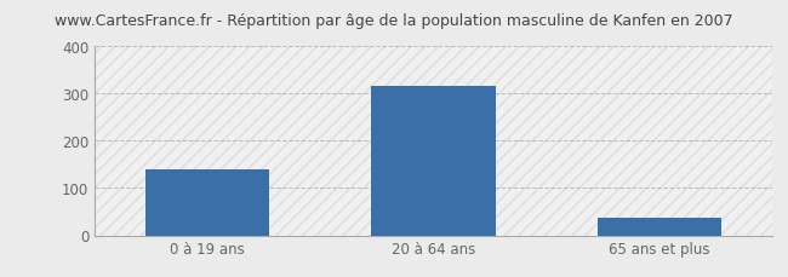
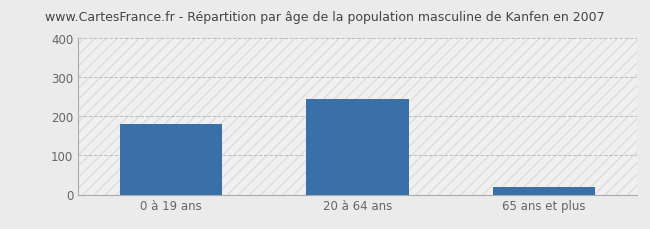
0 à 19 ans: 140 -> 180
20 à 64 ans: 317 -> 245
65 ans et plus: 38 -> 20
